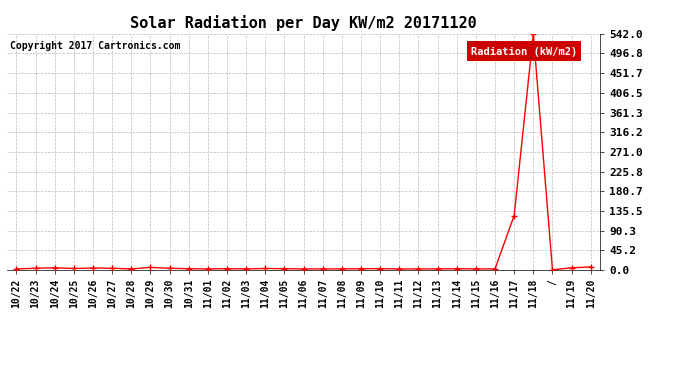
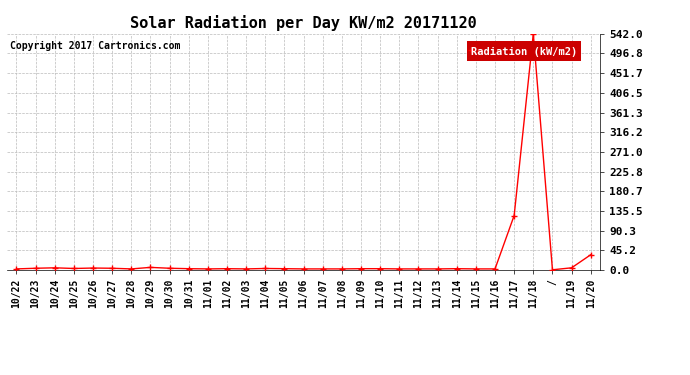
11/20: 7 -> 35
